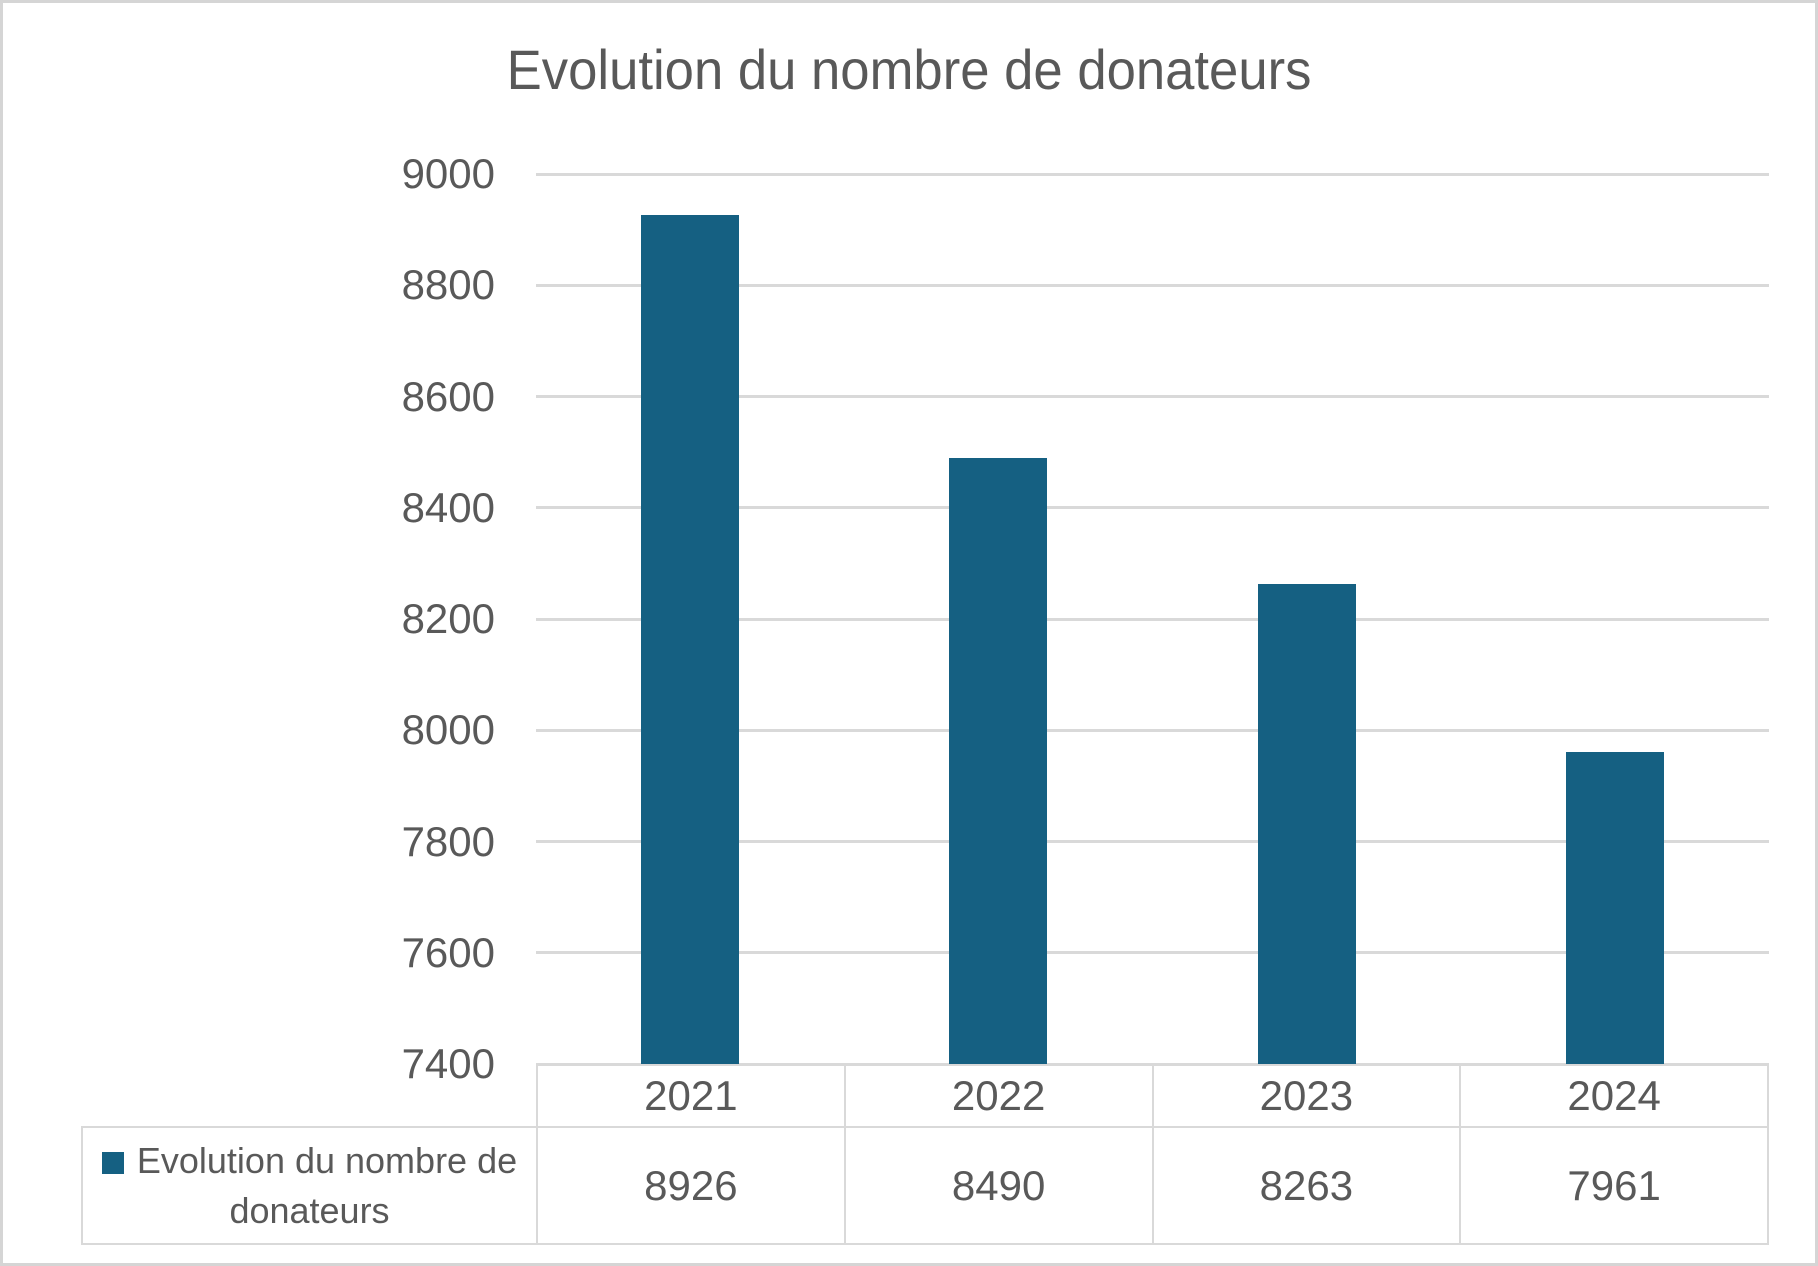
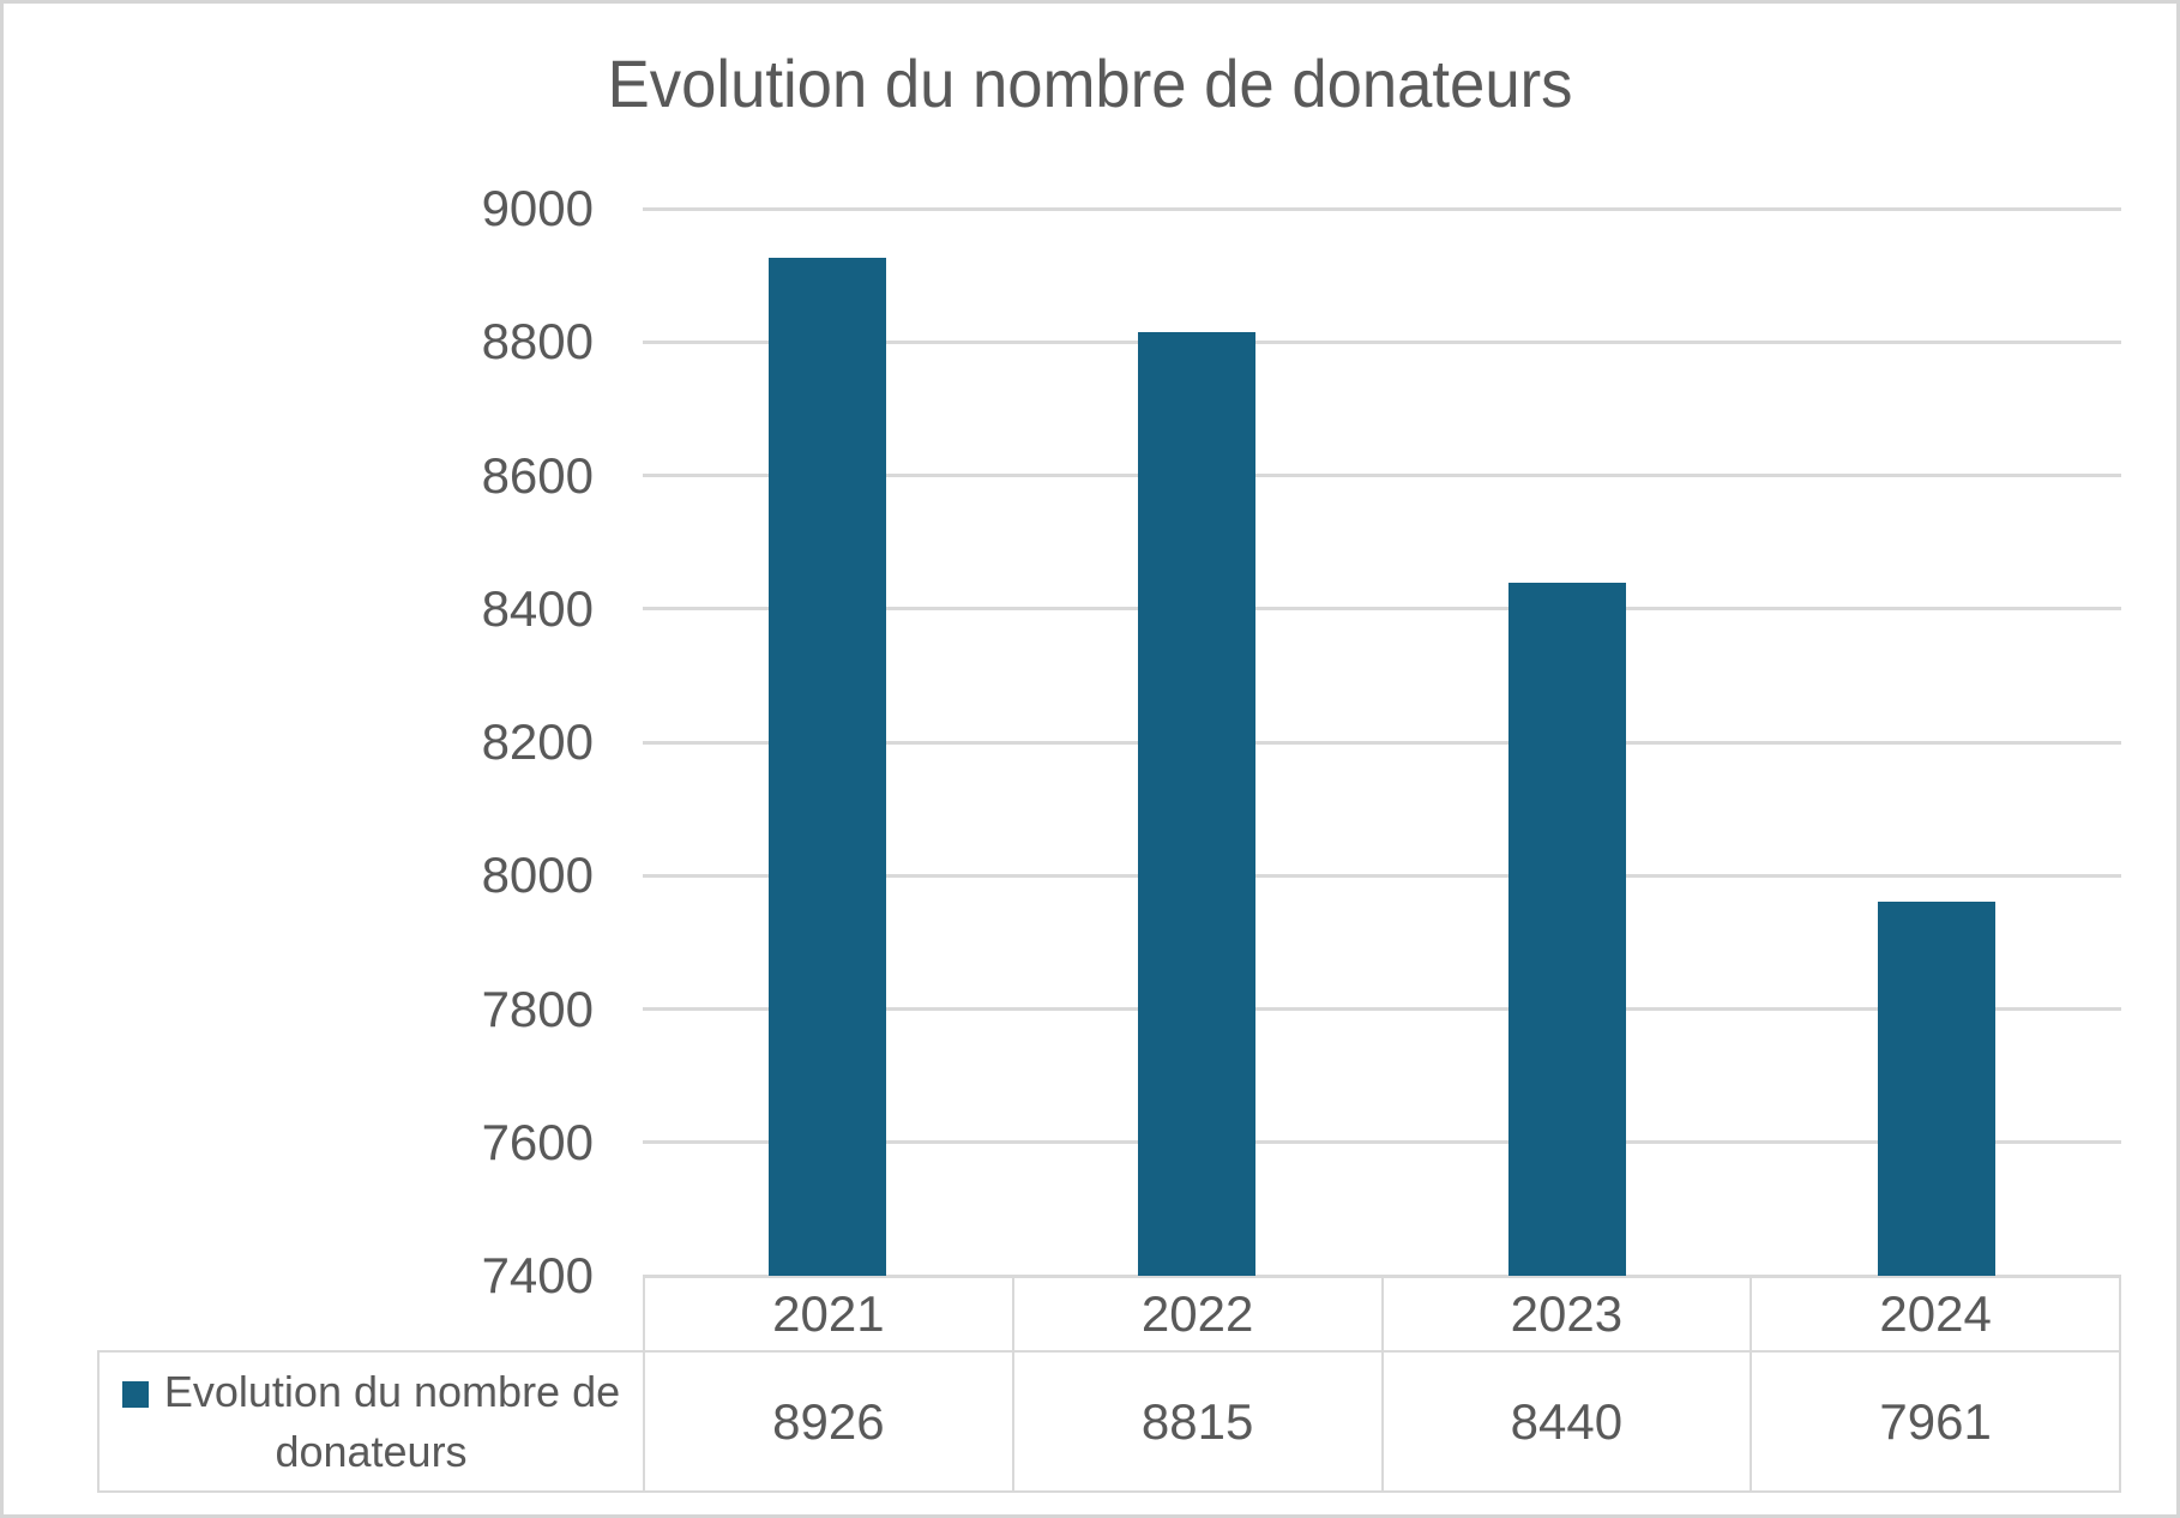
2022: 8490 -> 8815
2023: 8263 -> 8440
